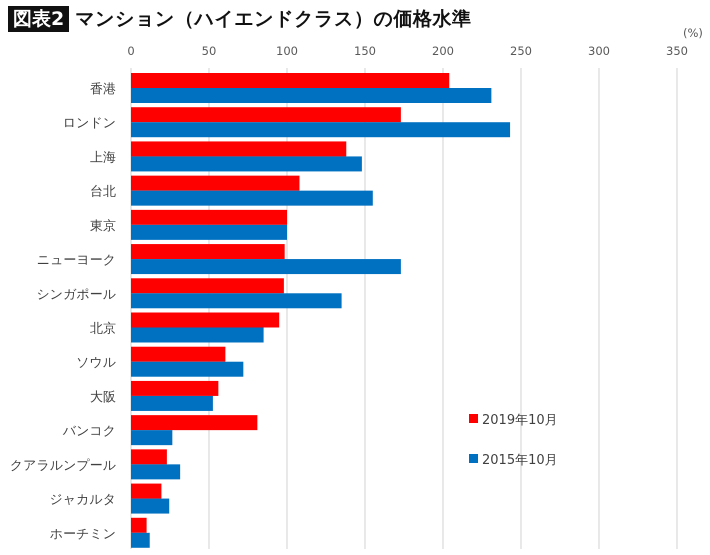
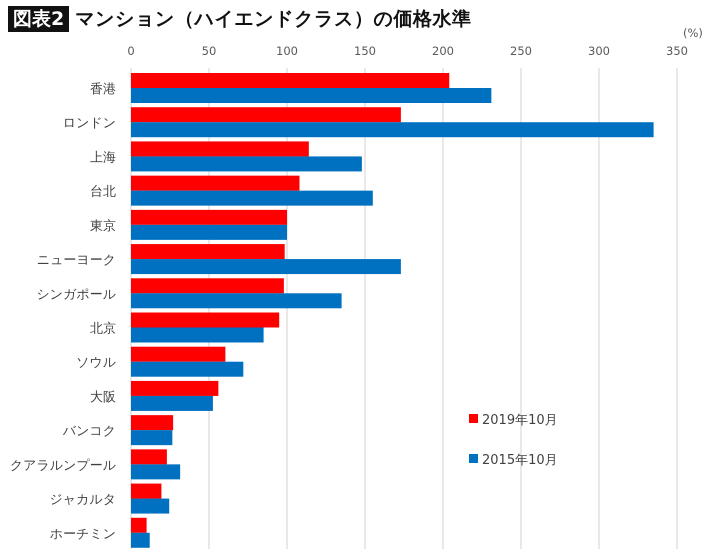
2015年10月/ロンドン: 243 -> 335
2019年10月/上海: 138 -> 114
2019年10月/バンコク: 81 -> 27
